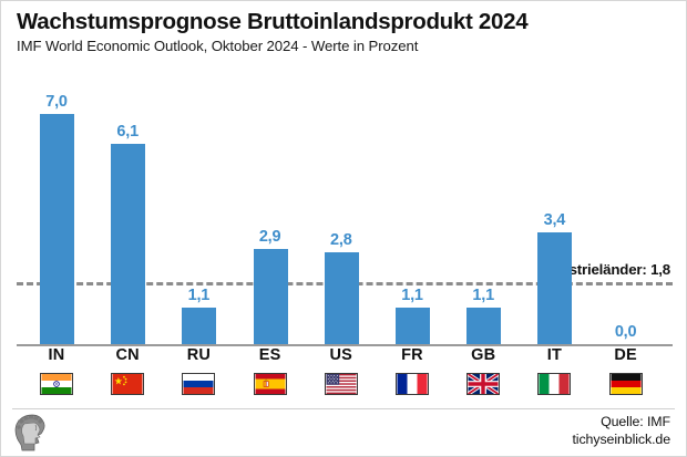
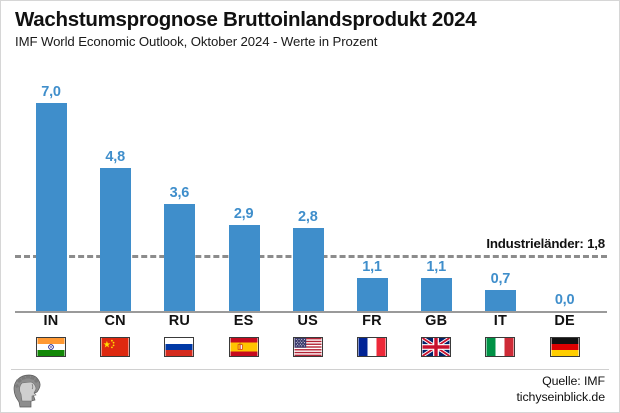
CN: 6,1 -> 4,8
RU: 1,1 -> 3,6
IT: 3,4 -> 0,7
